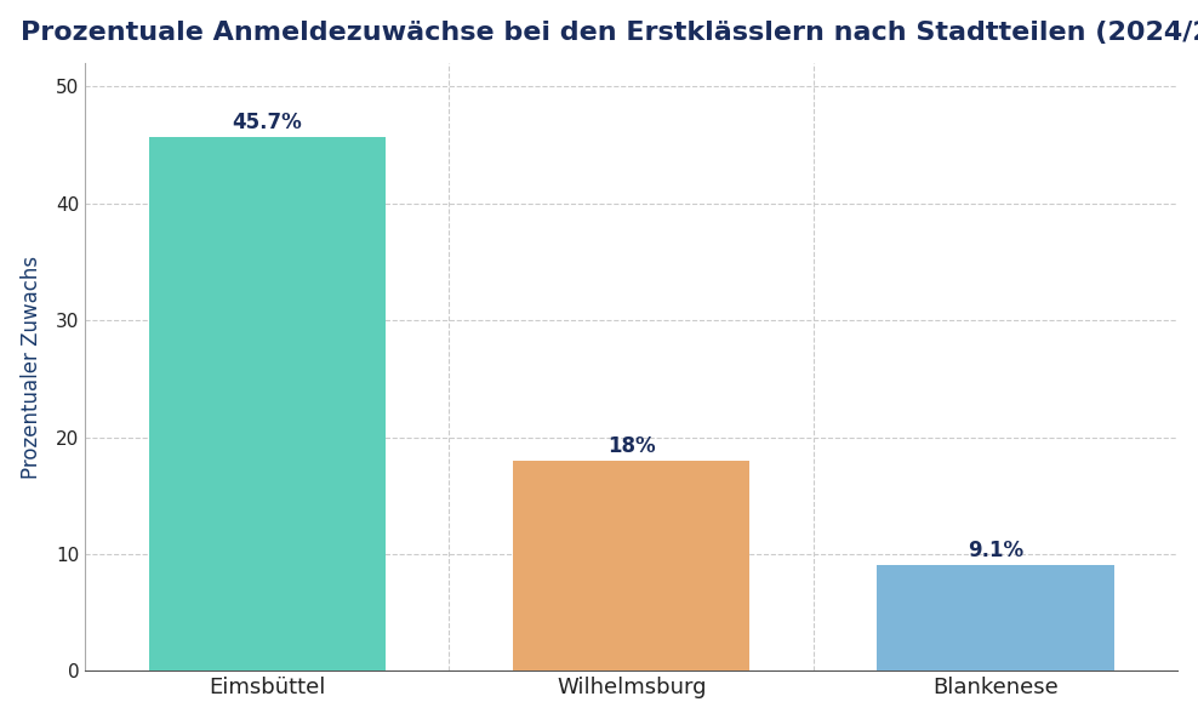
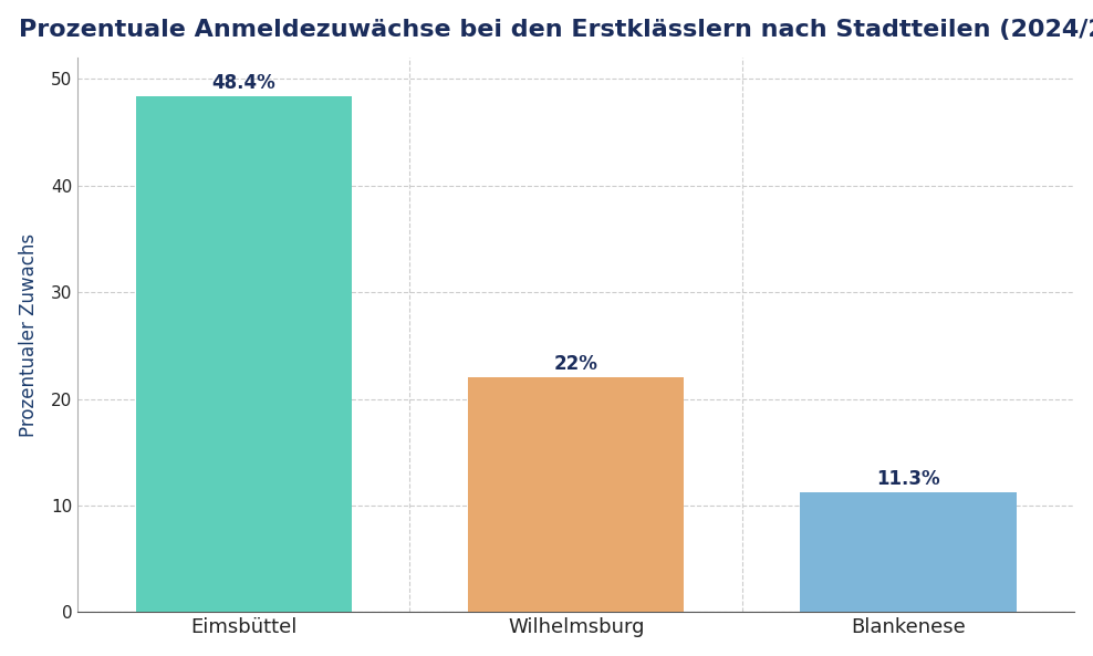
Eimsbüttel: 45.7% -> 48.4%
Wilhelmsburg: 18% -> 22%
Blankenese: 9.1% -> 11.3%
